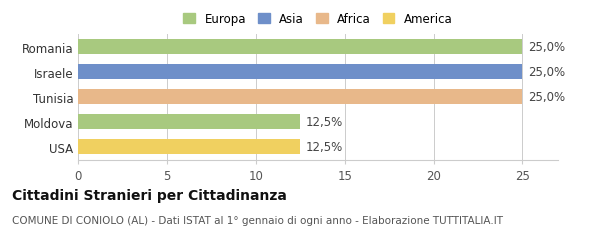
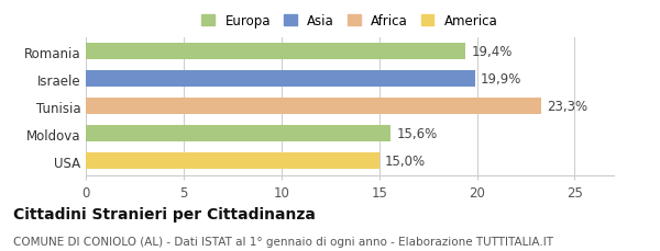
Romania: 25,0% -> 19,4%
Israele: 25,0% -> 19,9%
Tunisia: 25,0% -> 23,3%
Moldova: 12,5% -> 15,6%
USA: 12,5% -> 15,0%
